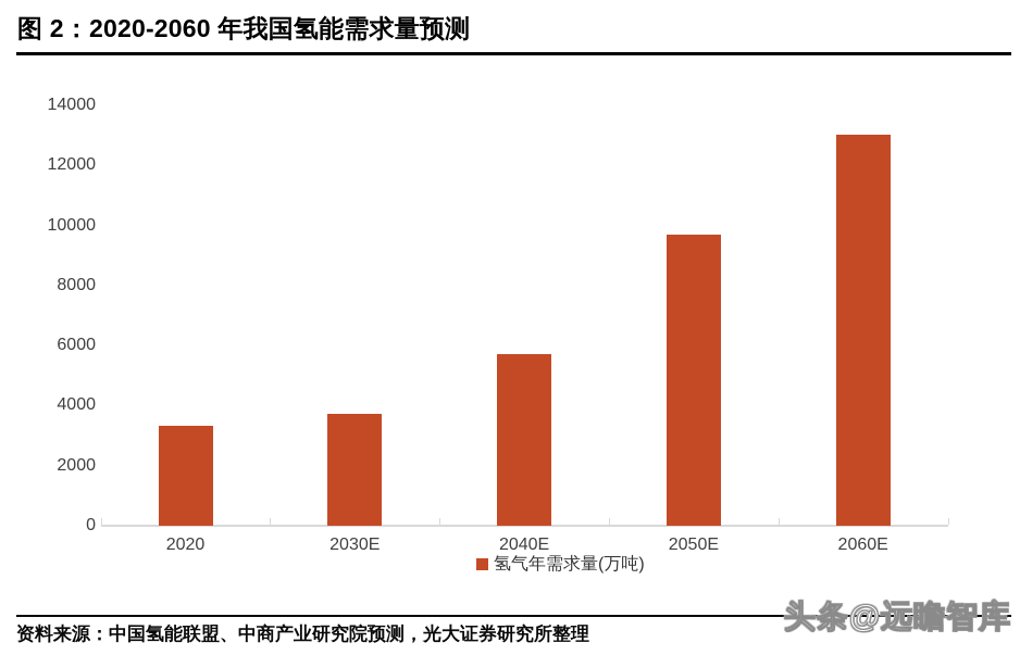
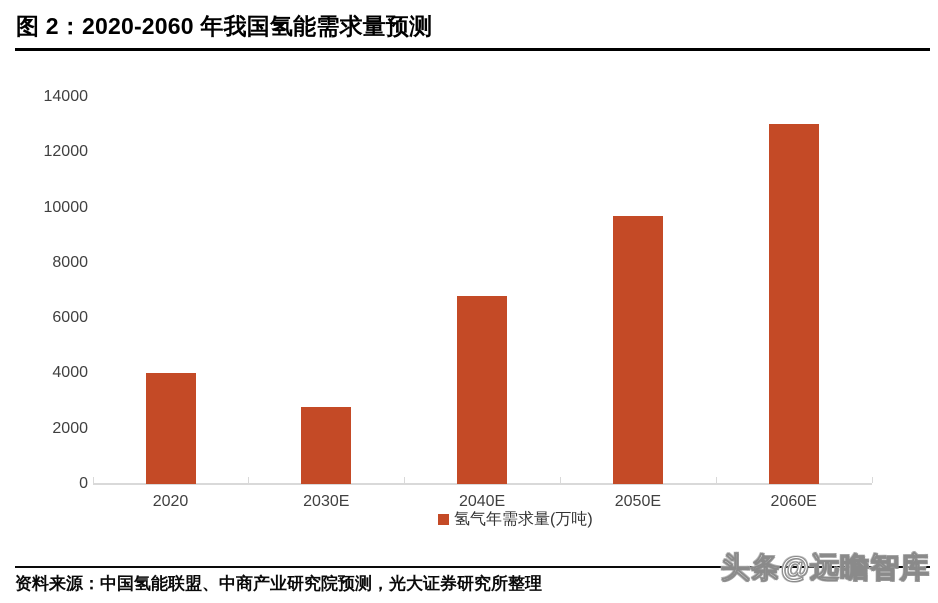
2020: 3300 -> 4000
2030E: 3700 -> 2800
2040E: 5700 -> 6800
